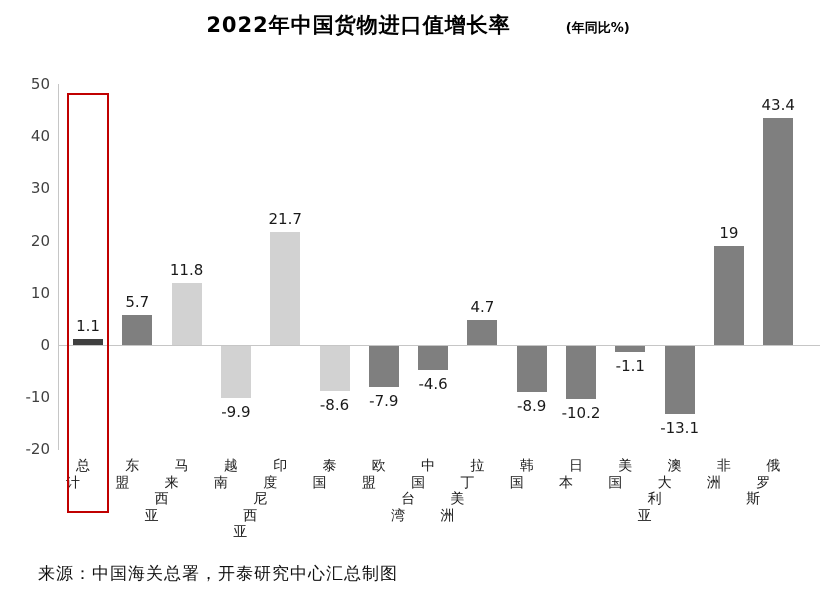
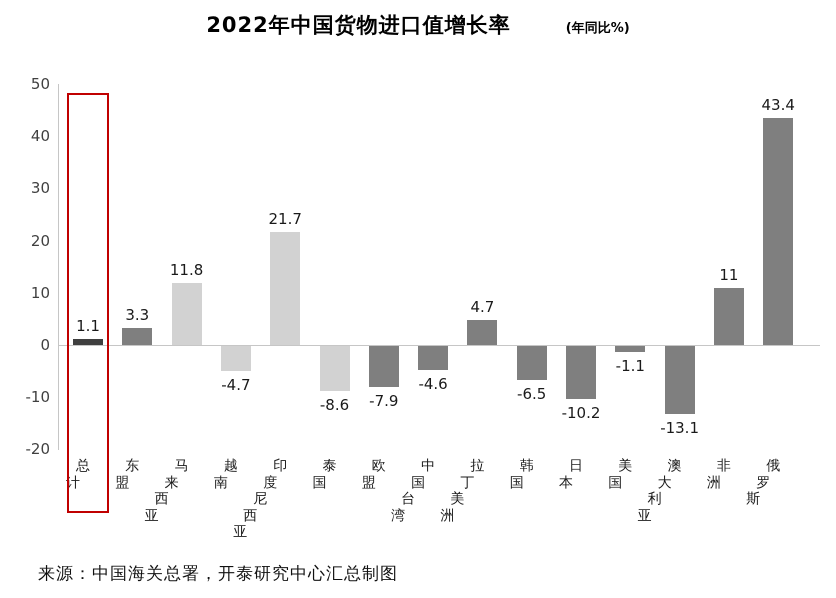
东盟: 5.7 -> 3.3
越南: -9.9 -> -4.7
韩国: -8.9 -> -6.5
非洲: 19 -> 11
